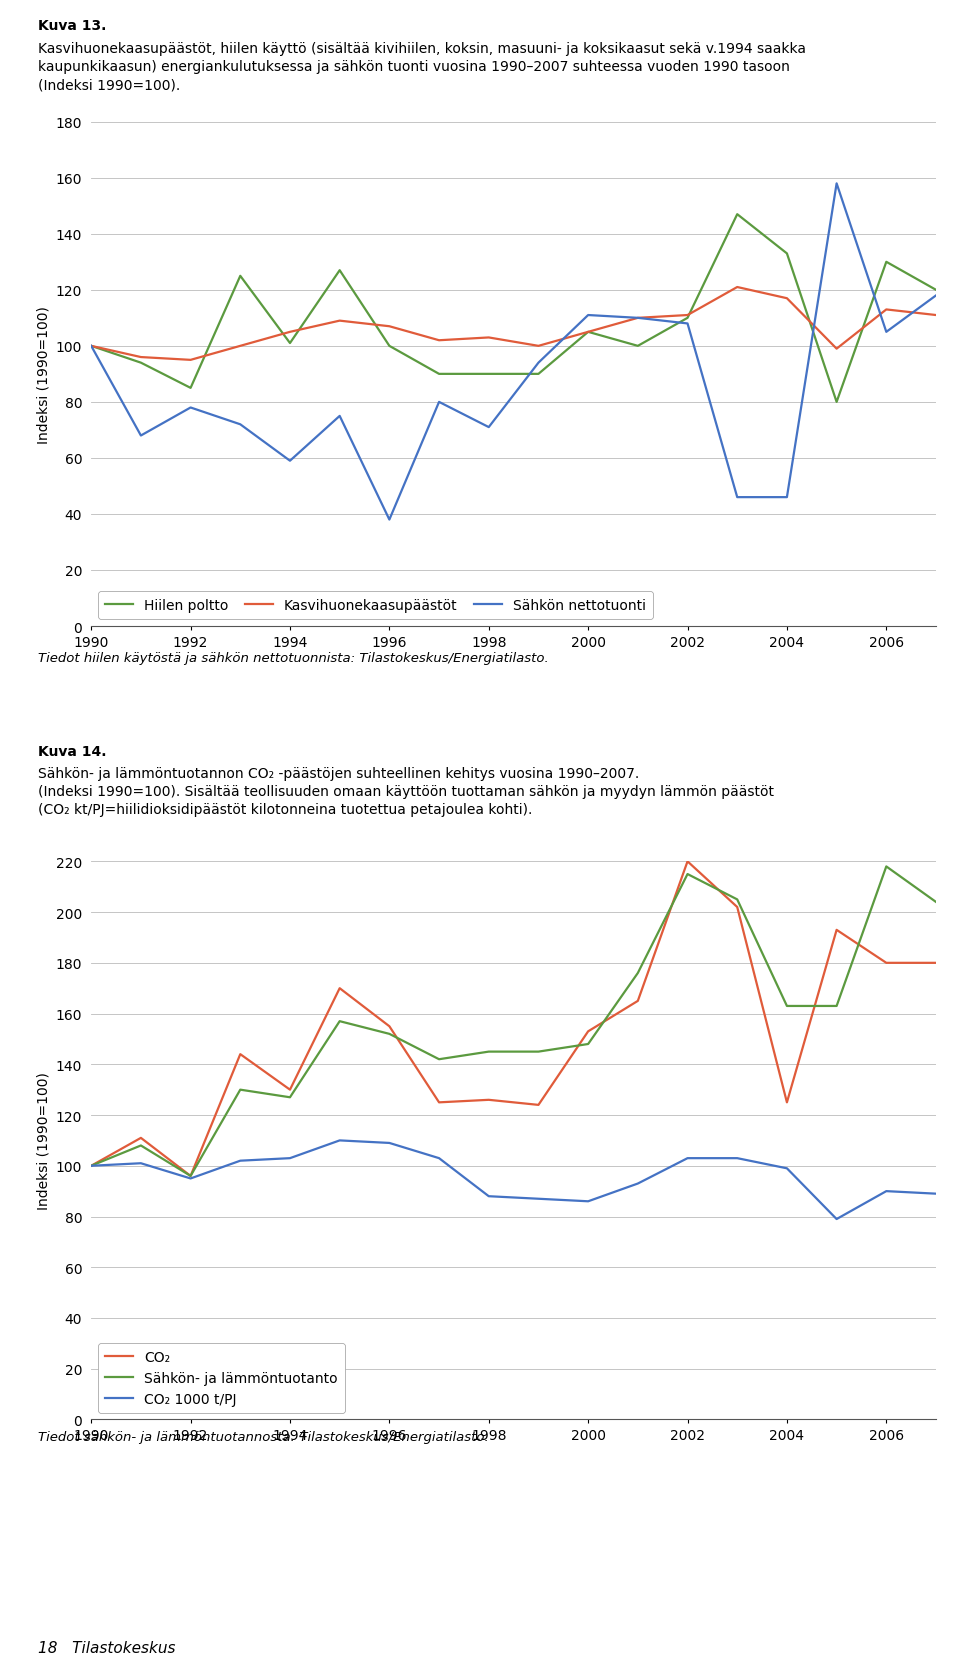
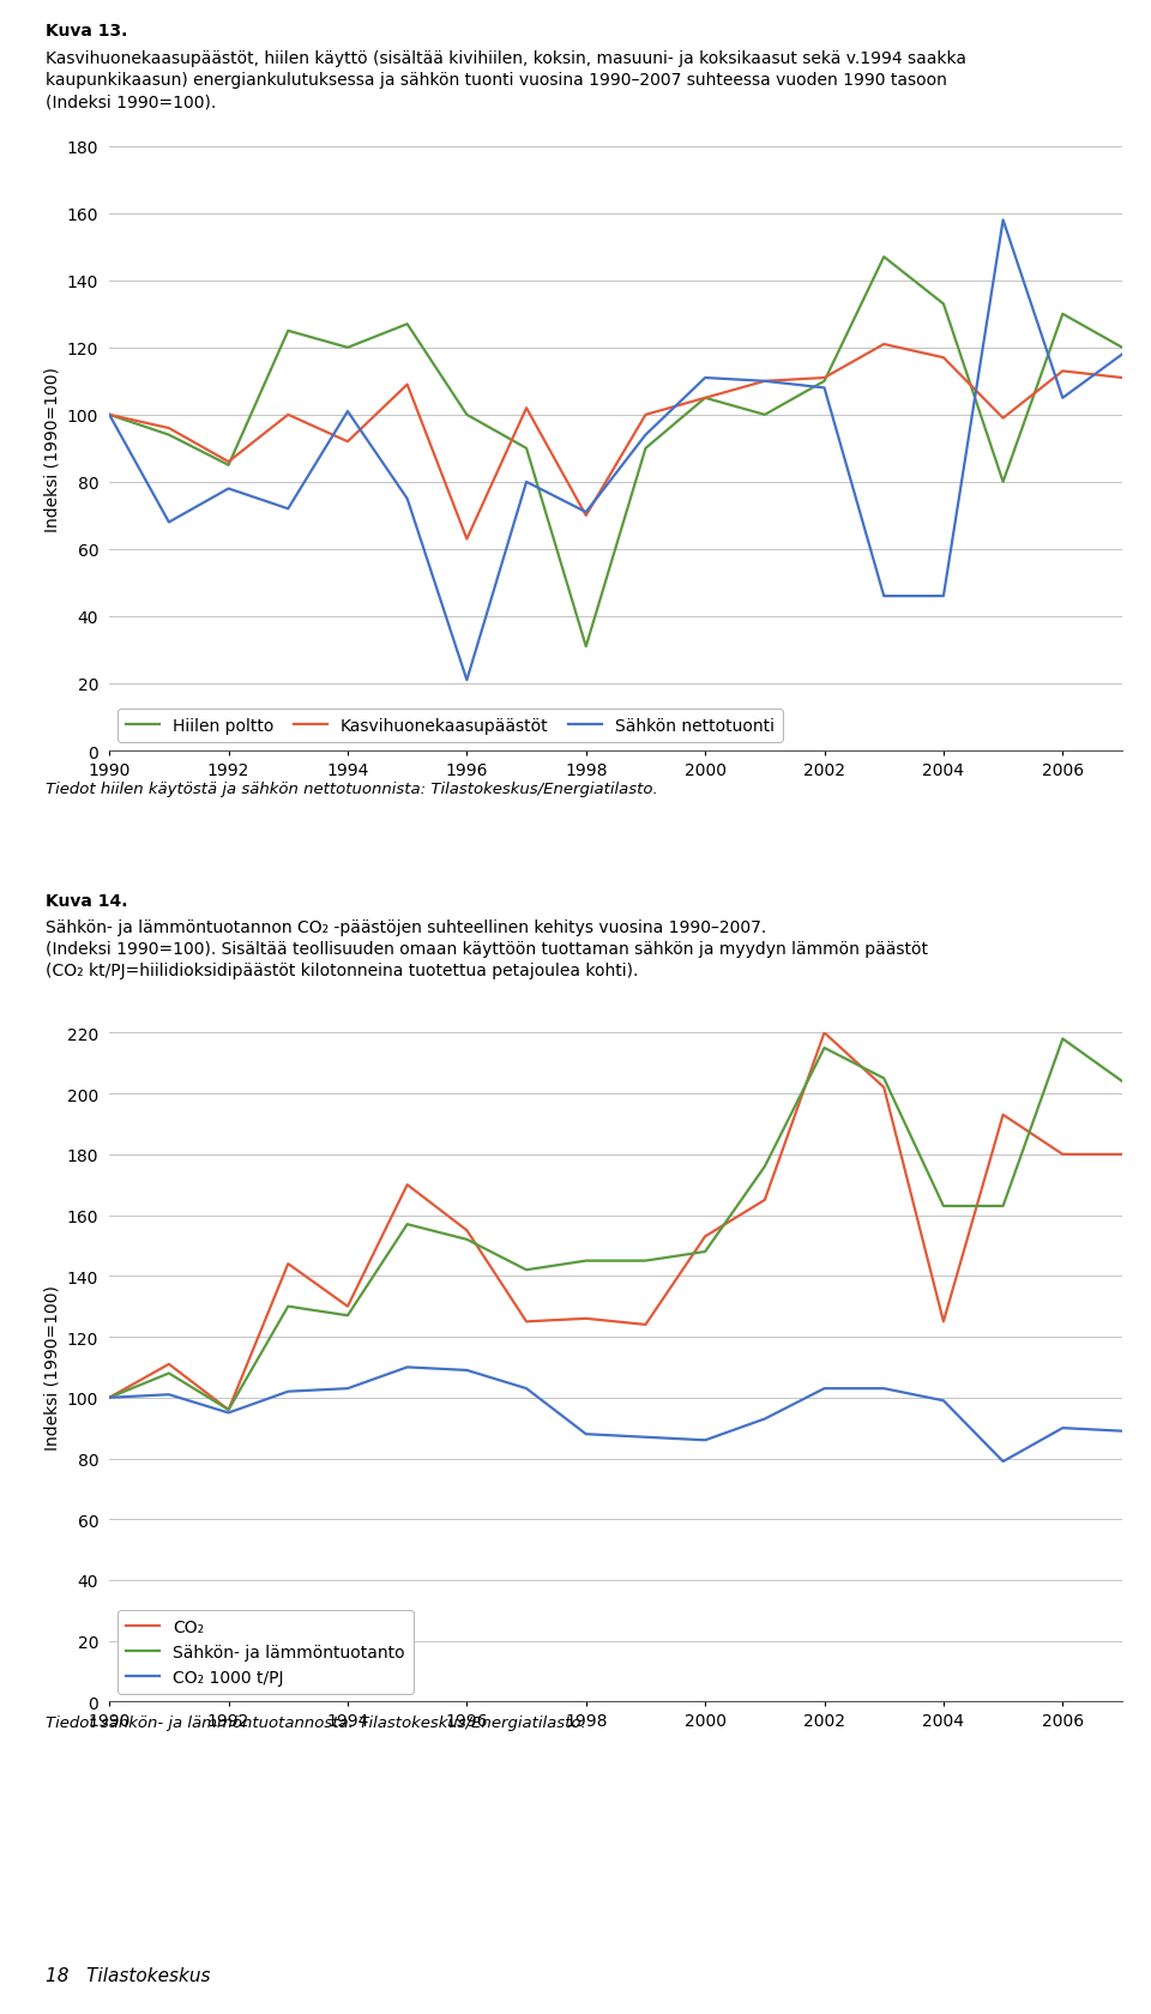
Kasvihuonekaasupäästöt/1992: 95 -> 86
Hiilen poltto/1994: 101 -> 120
Kasvihuonekaasupäästöt/1994: 105 -> 92
Sähkön nettotuonti/1994: 59 -> 101
Kasvihuonekaasupäästöt/1996: 107 -> 63
Sähkön nettotuonti/1996: 38 -> 21
Hiilen poltto/1998: 90 -> 31
Kasvihuonekaasupäästöt/1998: 103 -> 70
